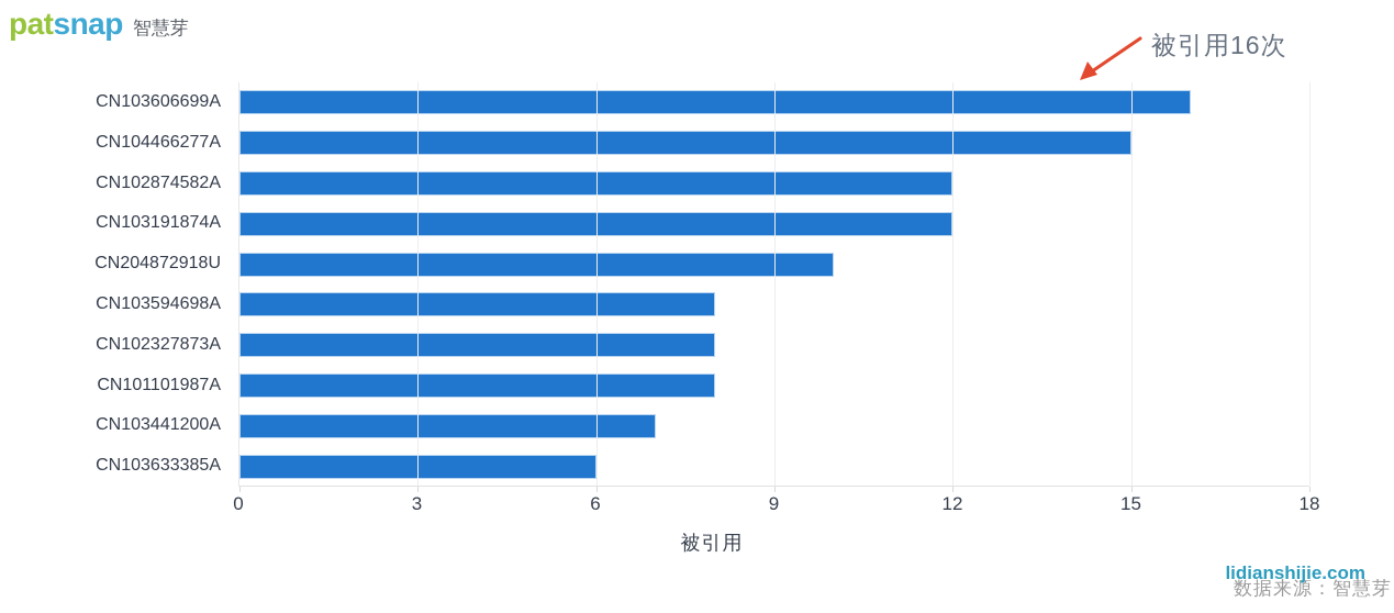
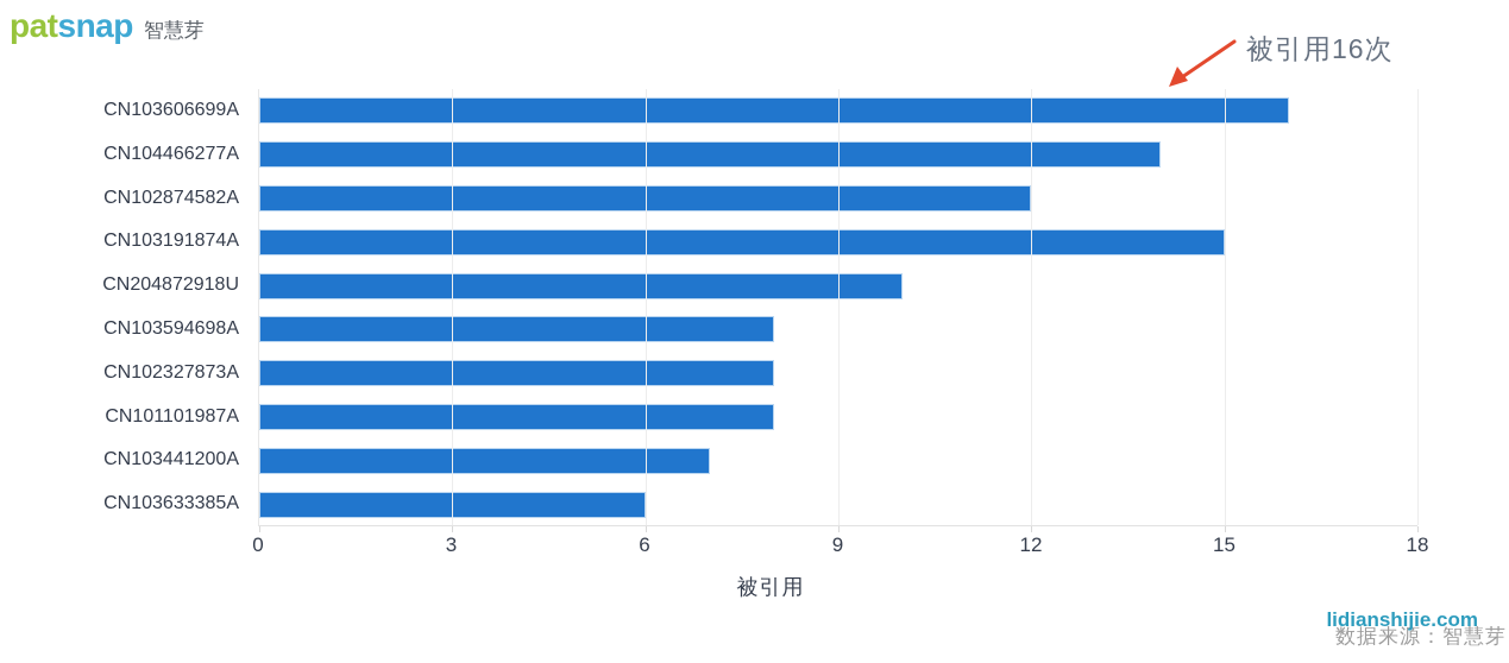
CN104466277A: 15 -> 14
CN103191874A: 12 -> 15
